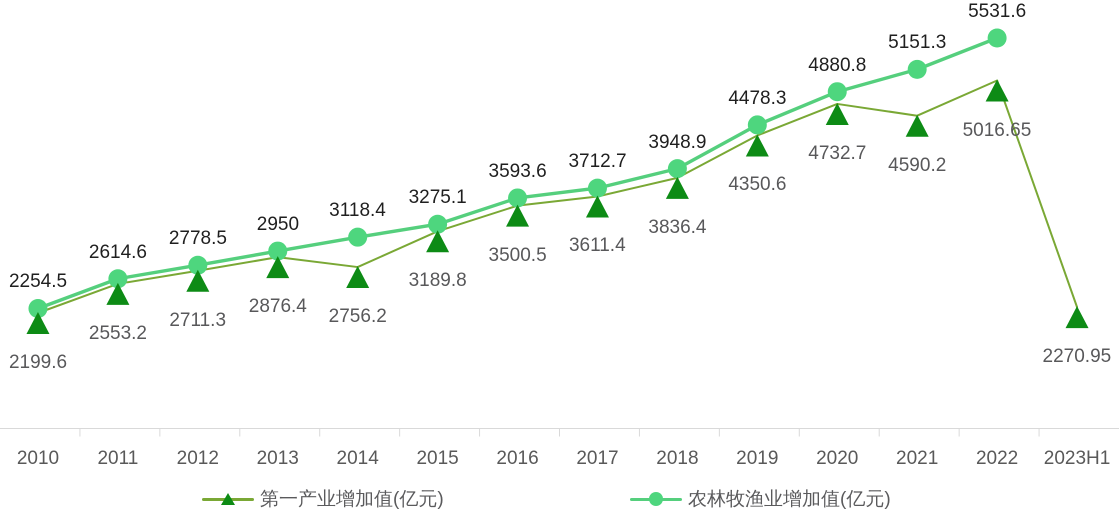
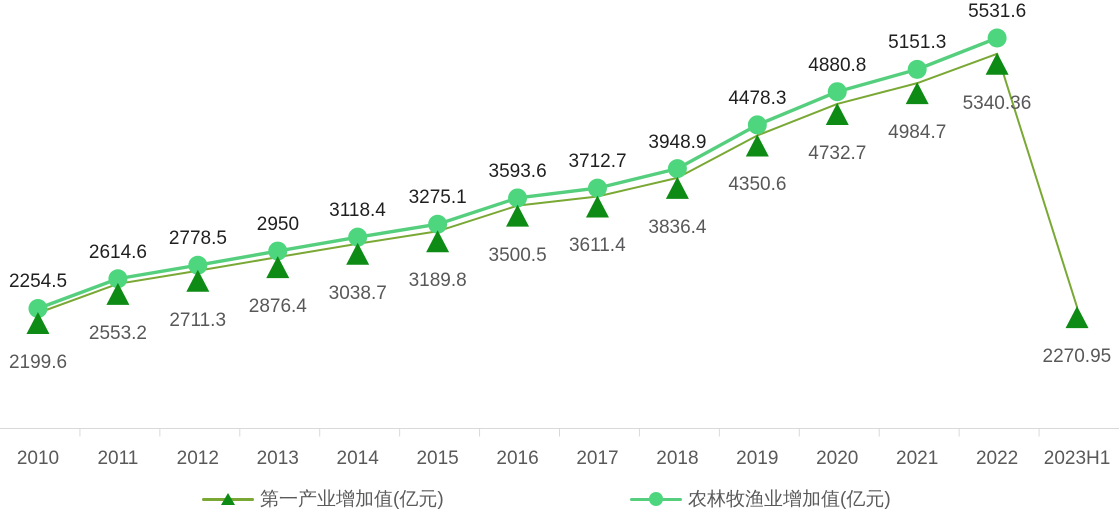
第一产业增加值(亿元)/2014: 2756.2 -> 3038.7
第一产业增加值(亿元)/2021: 4590.2 -> 4984.7
第一产业增加值(亿元)/2022: 5016.65 -> 5340.36
